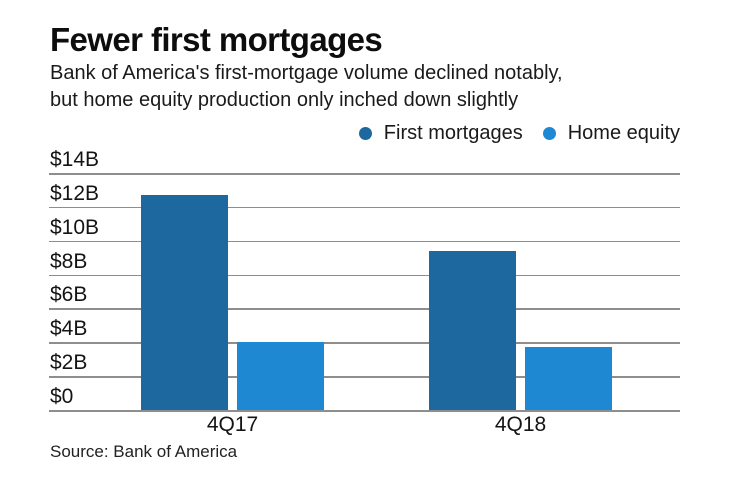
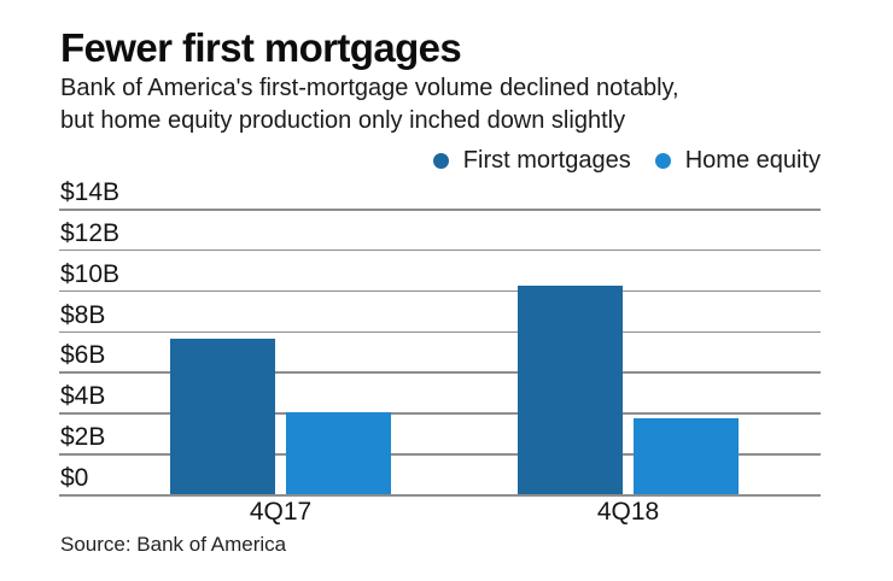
First mortgages/4Q17: $12.7B -> $7.6B
First mortgages/4Q18: $9.4B -> $10.2B
